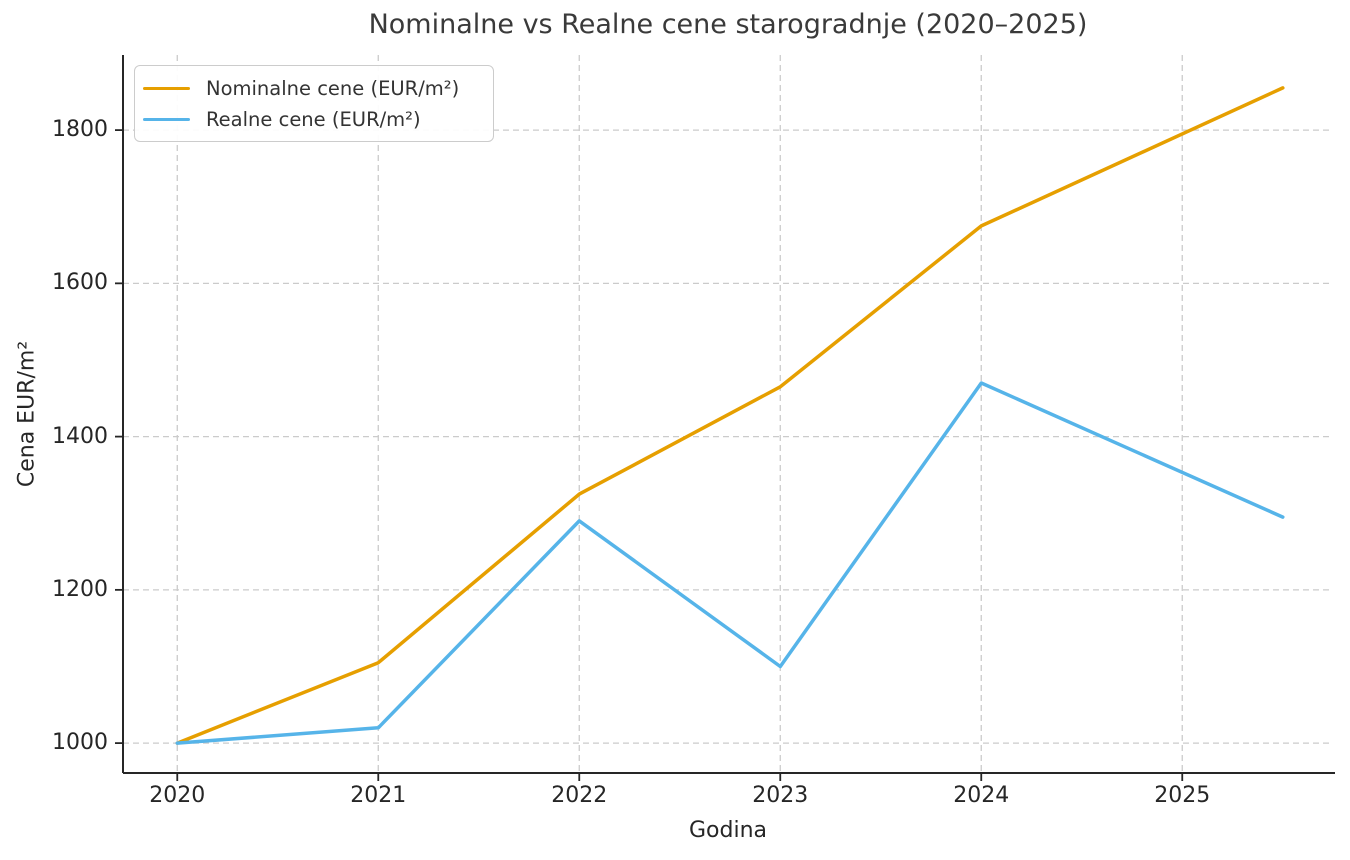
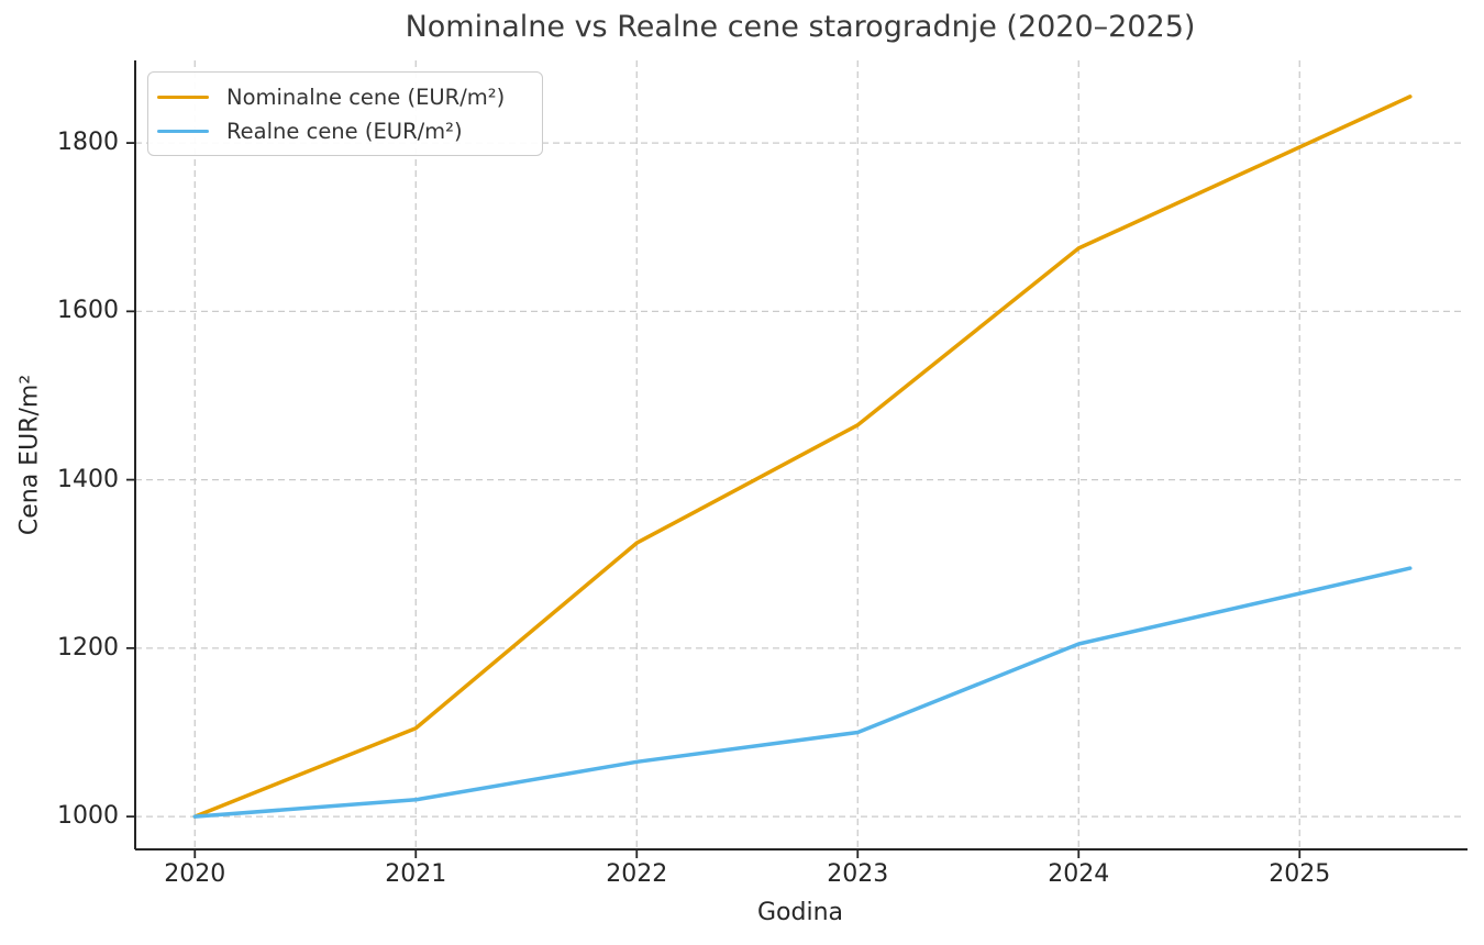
Realne cene (EUR/m²)/2022: 1290 -> 1060
Realne cene (EUR/m²)/2024: 1470 -> 1200
